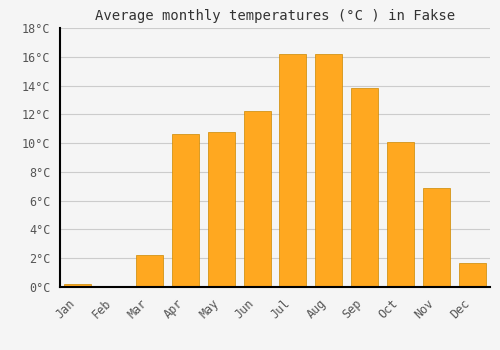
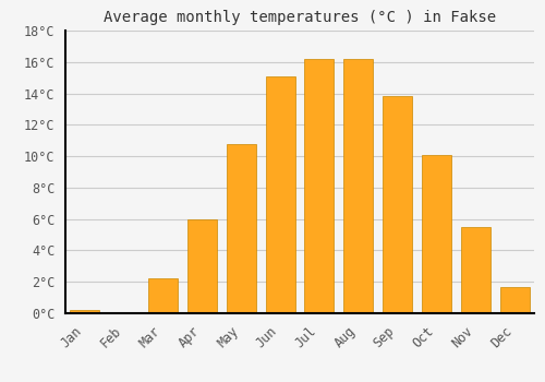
Apr: 10.6°C -> 6.0°C
Jun: 12.2°C -> 15.1°C
Nov: 6.9°C -> 5.5°C
